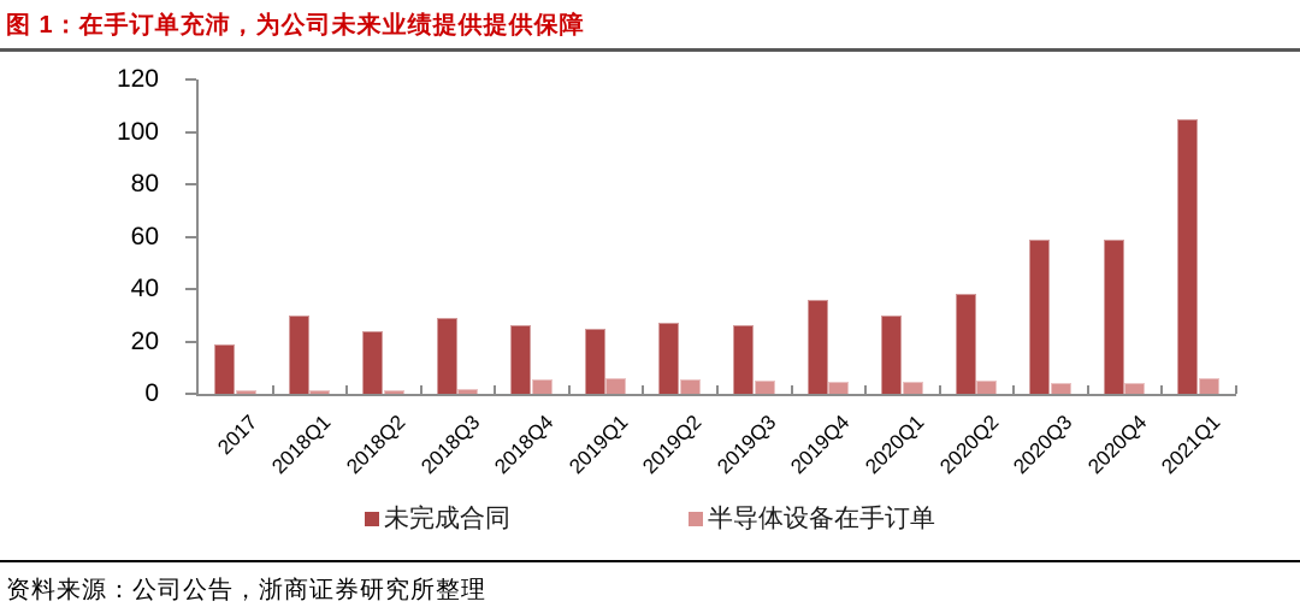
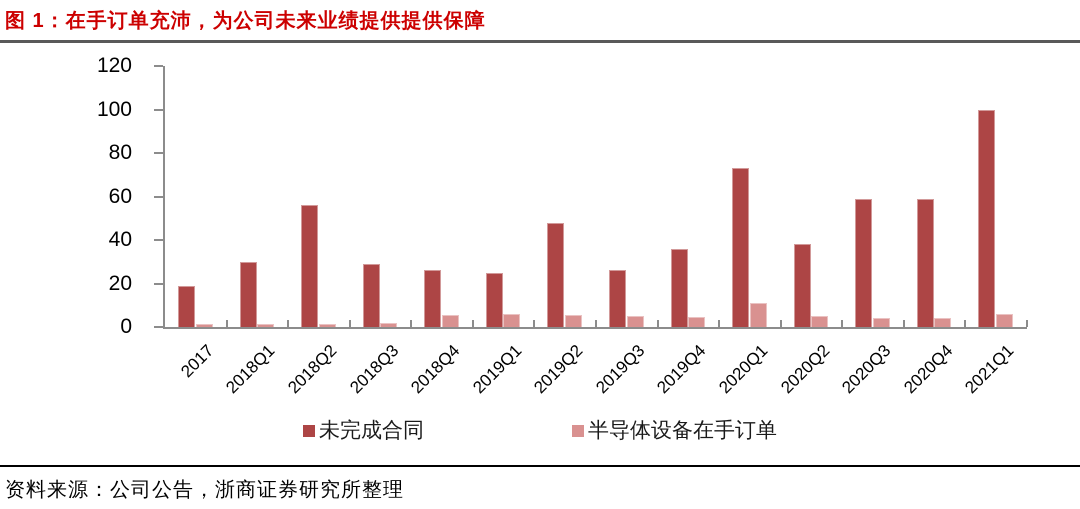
未完成合同/2018Q2: 24 -> 56
未完成合同/2019Q2: 27 -> 48
未完成合同/2020Q1: 30 -> 73
半导体设备在手订单/2020Q1: 4 -> 11
未完成合同/2021Q1: 105 -> 100
